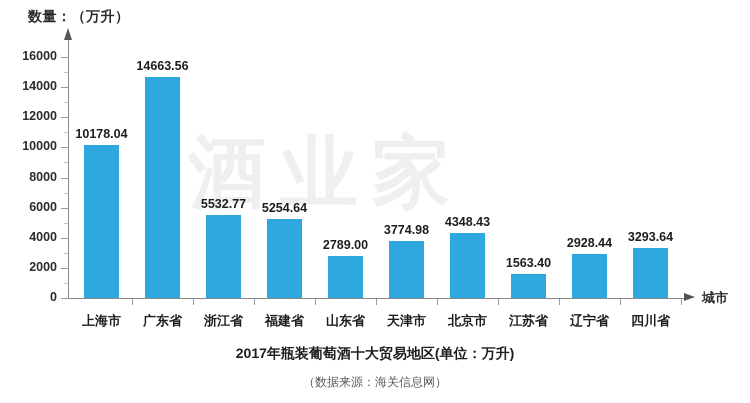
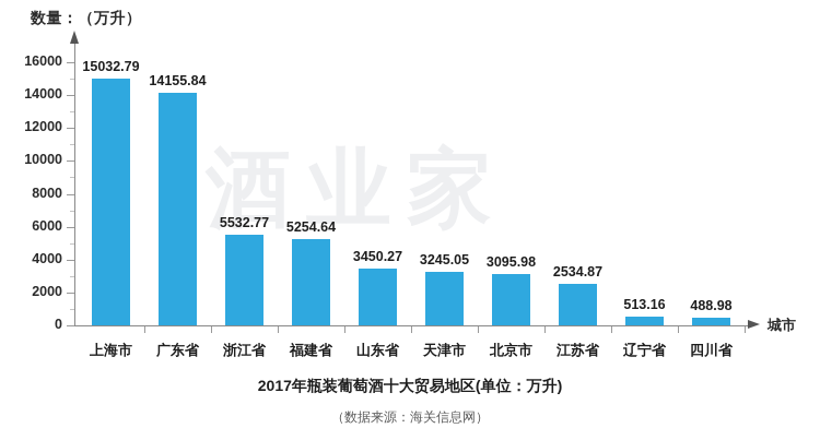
上海市: 10178.04 -> 15032.79
广东省: 14663.56 -> 14155.84
山东省: 2789.00 -> 3450.27
天津市: 3774.98 -> 3245.05
北京市: 4348.43 -> 3095.98
江苏省: 1563.40 -> 2534.87
辽宁省: 2928.44 -> 513.16
四川省: 3293.64 -> 488.98
